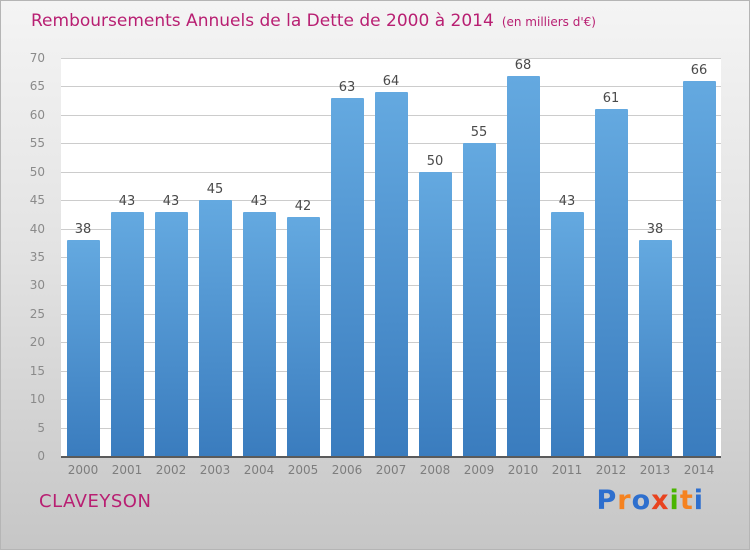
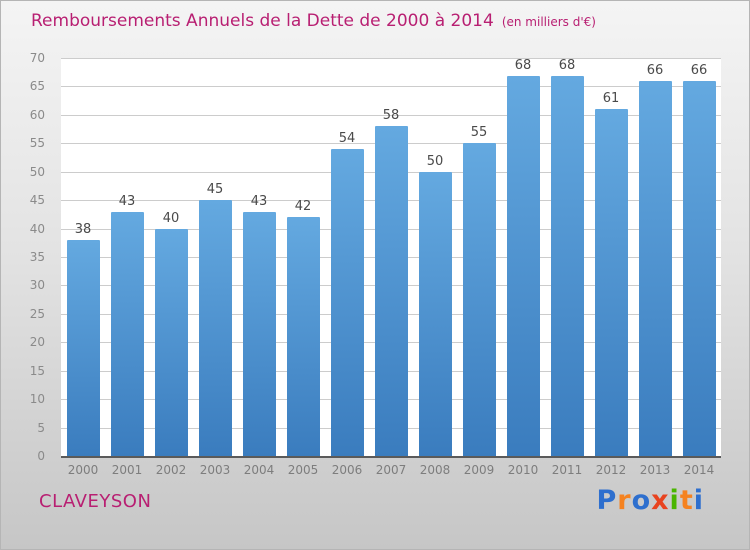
2002: 43 -> 40
2006: 63 -> 54
2007: 64 -> 58
2011: 43 -> 68
2013: 38 -> 66
